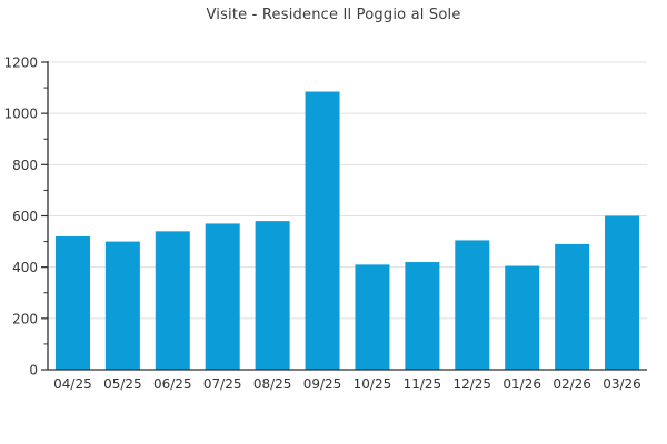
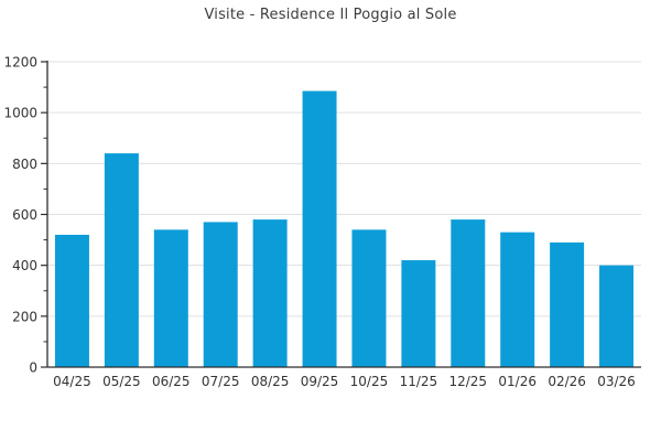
05/25: 500 -> 840
10/25: 410 -> 540
12/25: 500 -> 580
01/26: 400 -> 530
03/26: 600 -> 400
